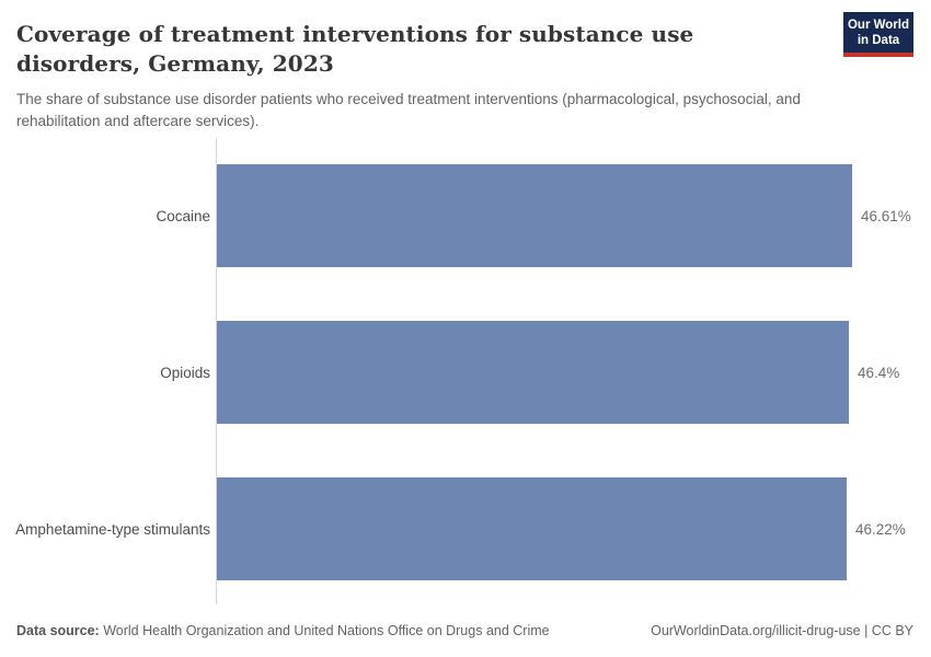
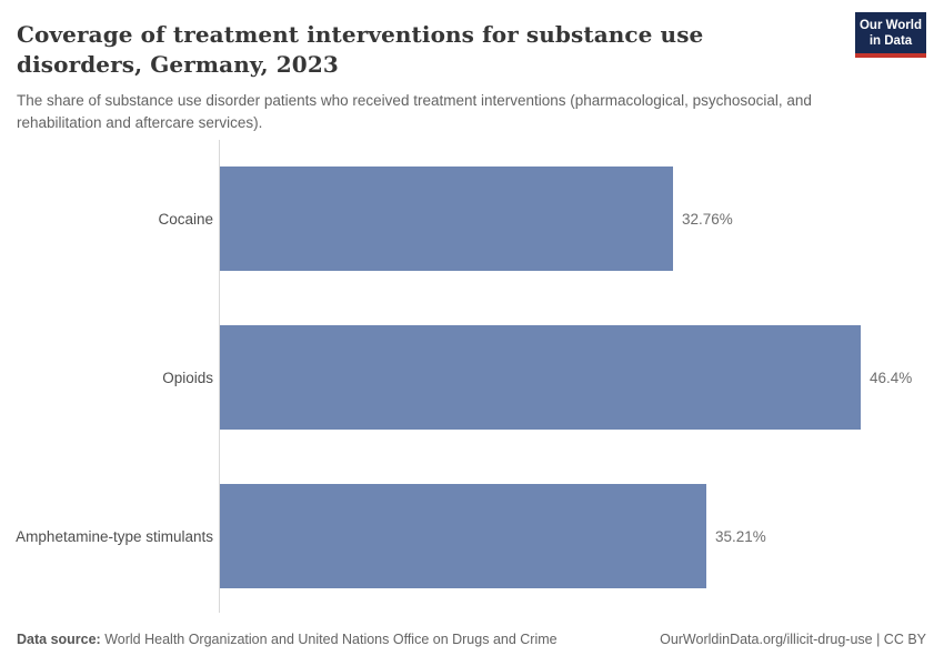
Cocaine: 46.61% -> 32.76%
Amphetamine-type stimulants: 46.22% -> 35.21%
